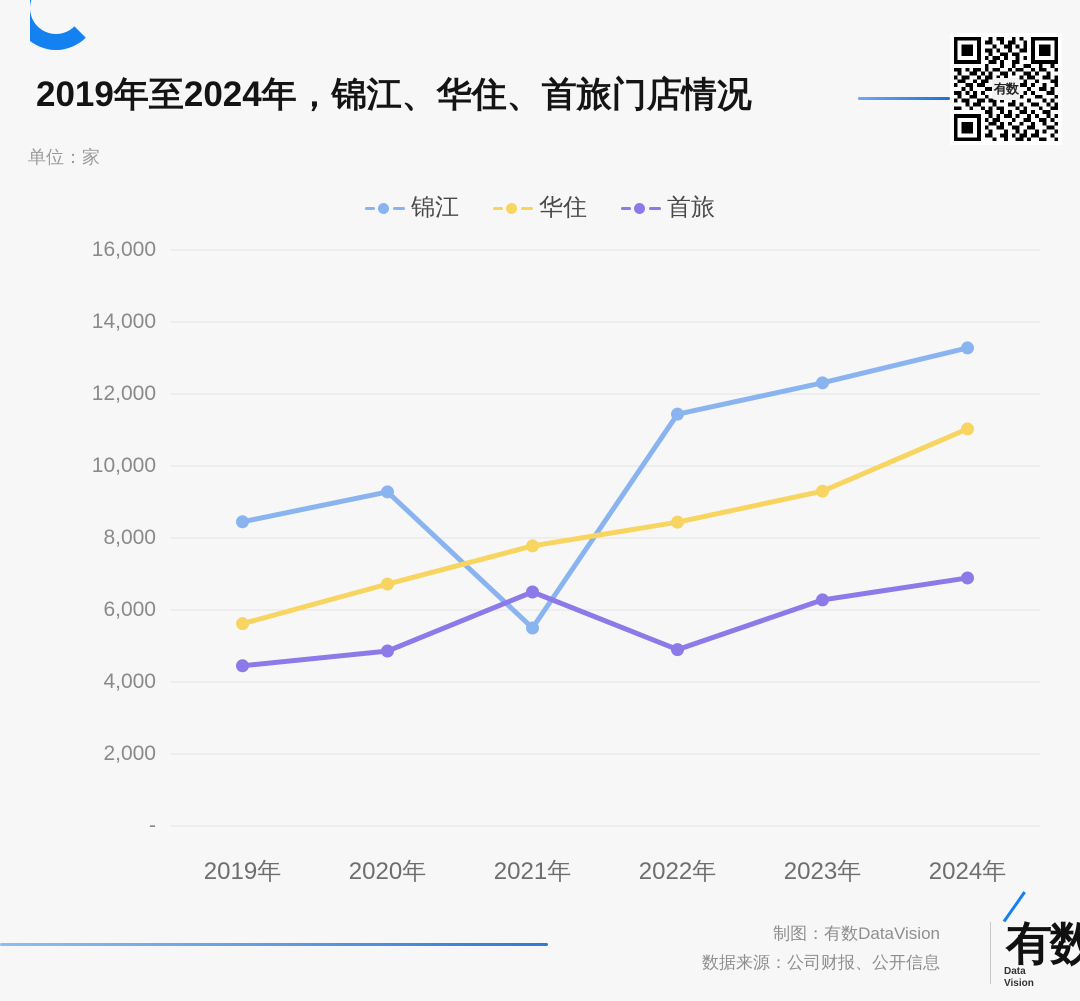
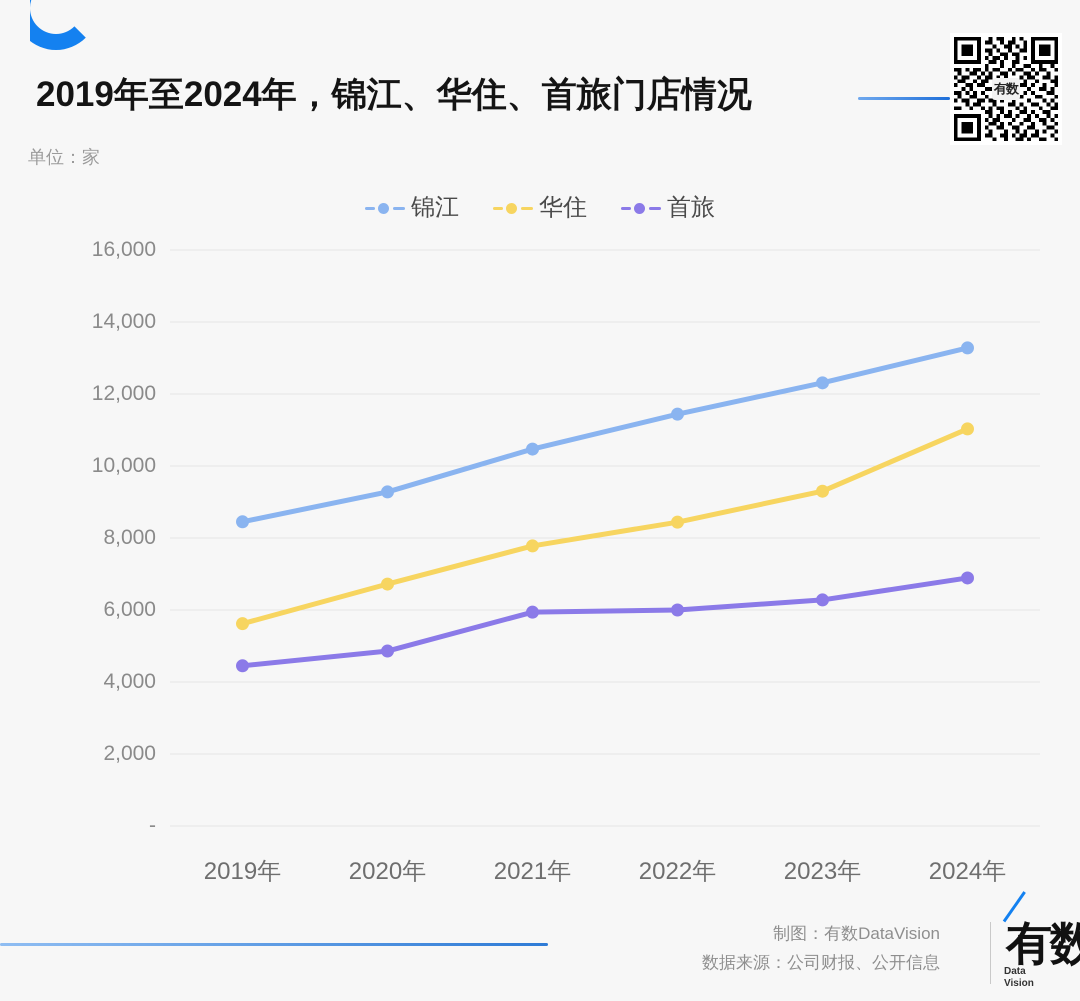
锦江/2021年: 5500 -> 10500
首旅/2021年: 6500 -> 5900
首旅/2022年: 4900 -> 6000
